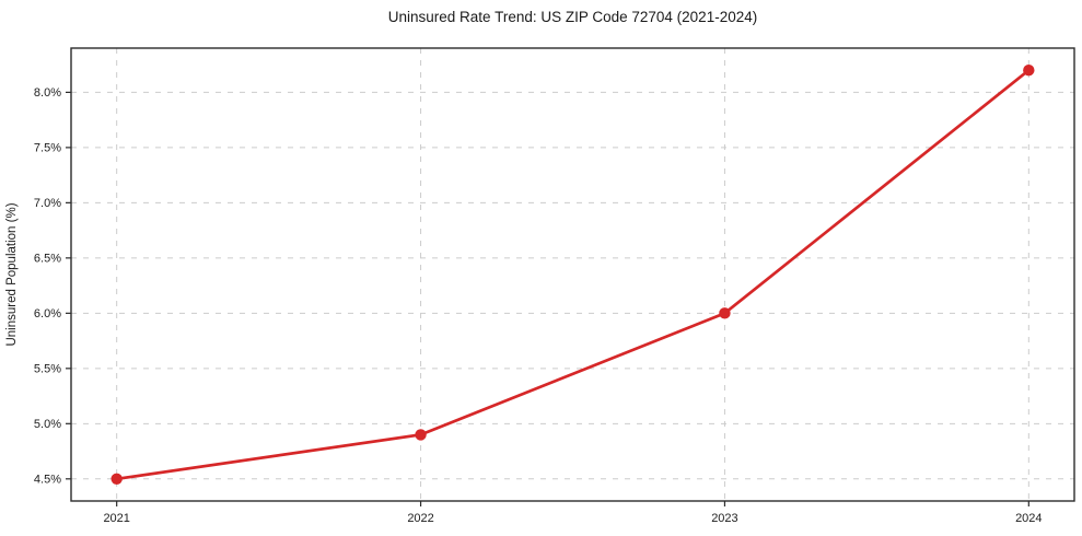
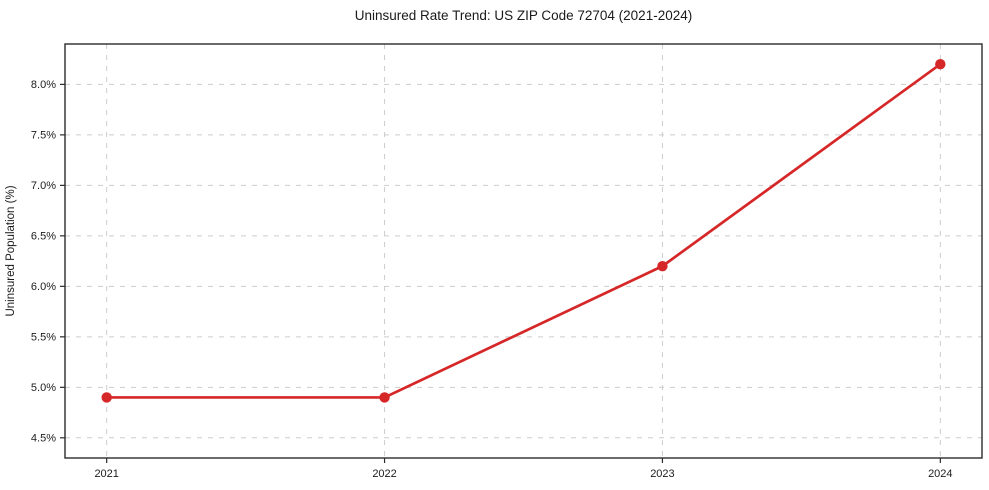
2021: 4.5% -> 4.9%
2023: 6.0% -> 6.2%
